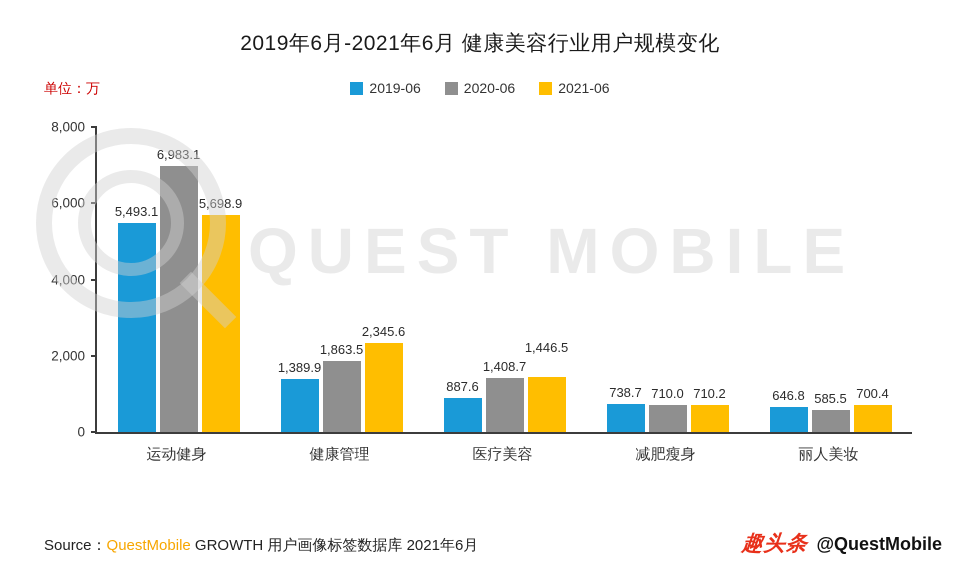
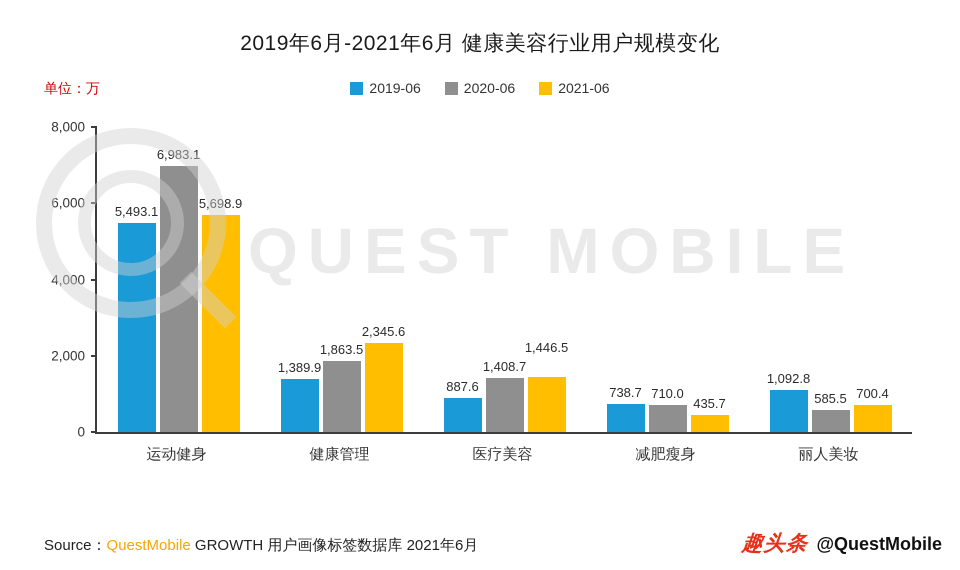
2021-06/减肥瘦身: 710.2 -> 435.7
2019-06/丽人美妆: 646.8 -> 1,092.8
